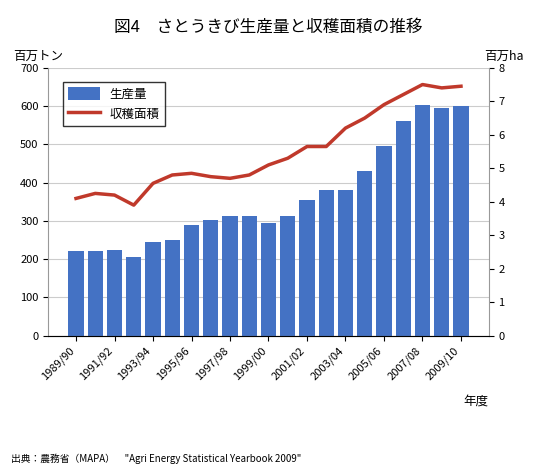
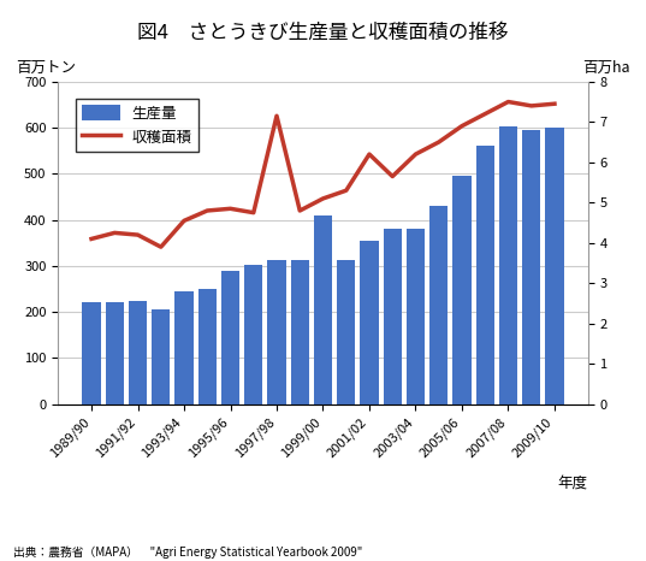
収穫面積/1997/98: 4.70 -> 7.15
生産量/1999/00: 294 -> 410
収穫面積/2001/02: 5.65 -> 6.20
